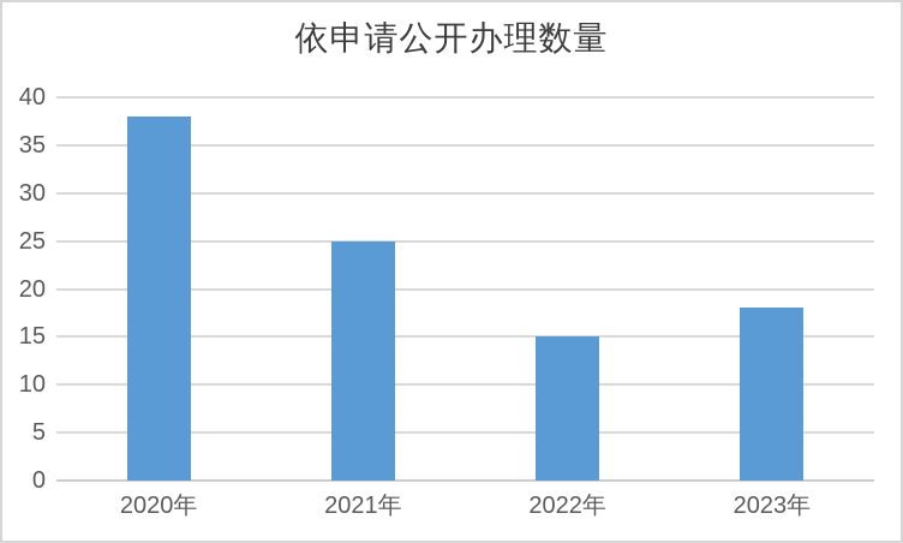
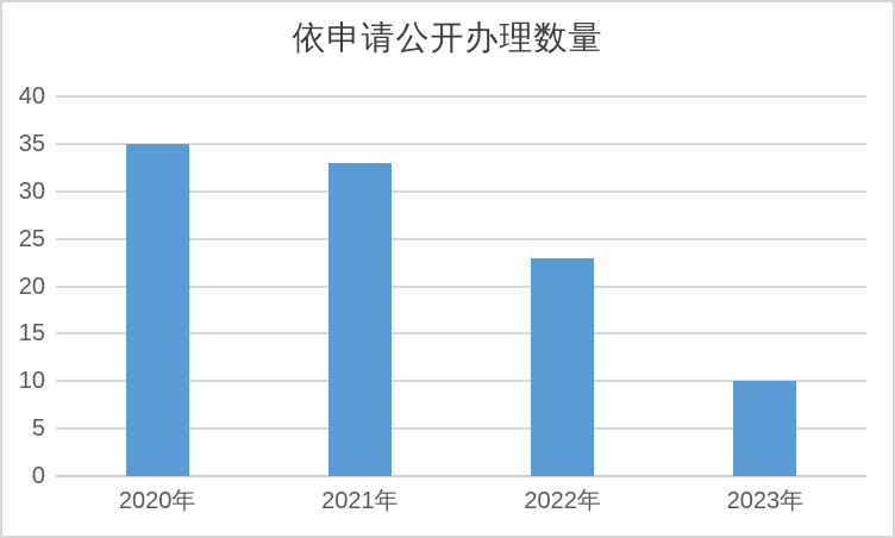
2020年: 38 -> 35
2021年: 25 -> 33
2022年: 15 -> 23
2023年: 18 -> 10
